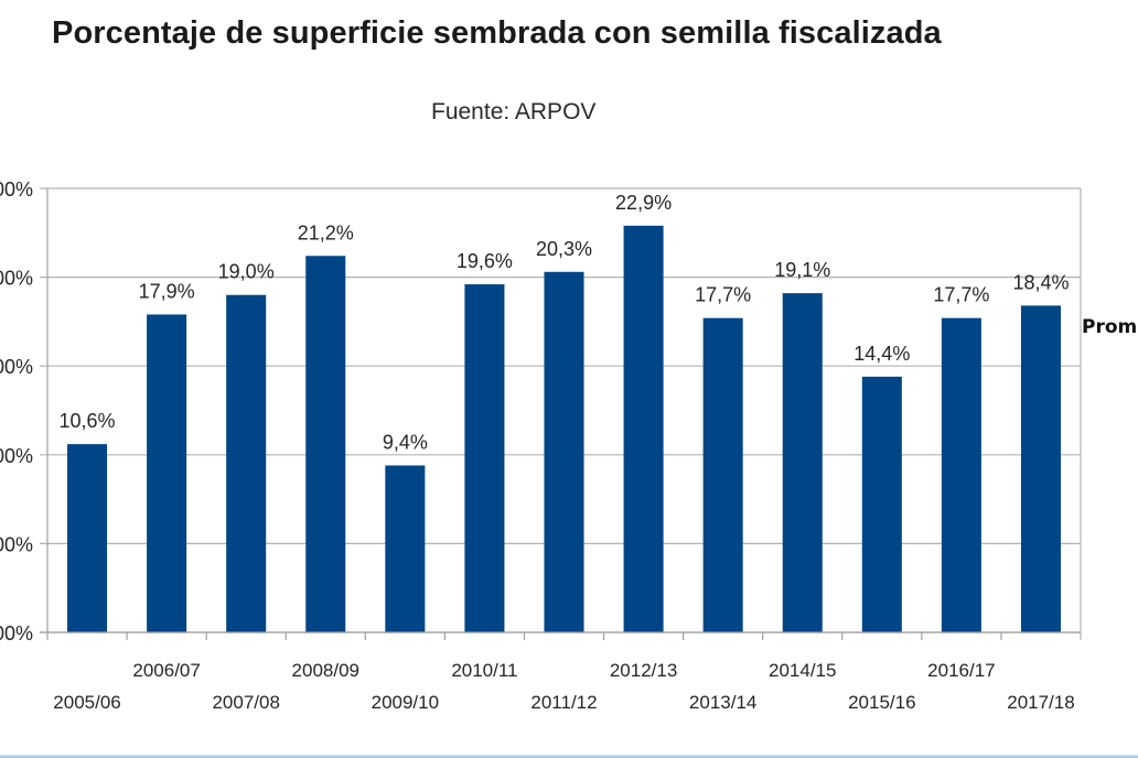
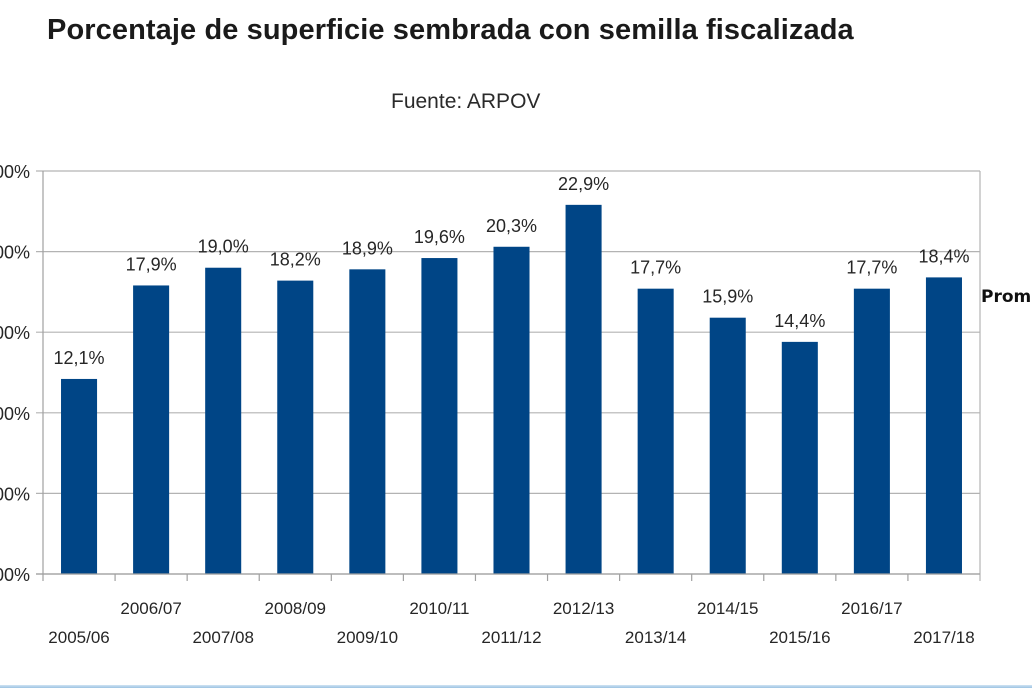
2005/06: 10,6% -> 12,1%
2008/09: 21,2% -> 18,2%
2009/10: 9,4% -> 18,9%
2014/15: 19,1% -> 15,9%
